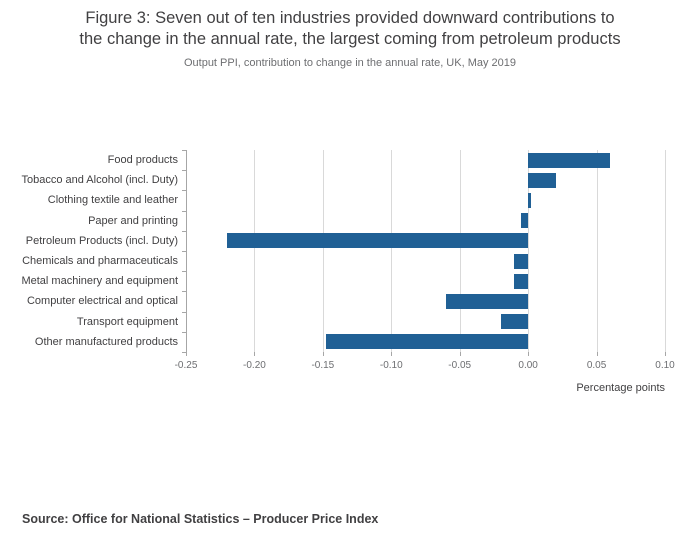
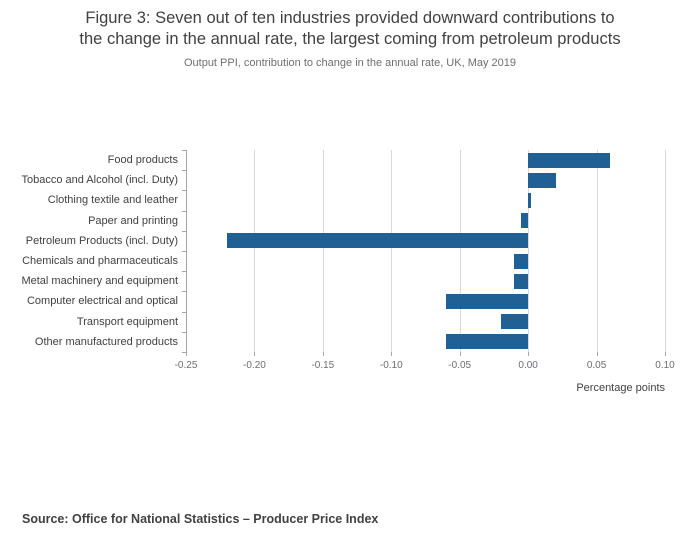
Other manufactured products: -0.148 -> -0.060
